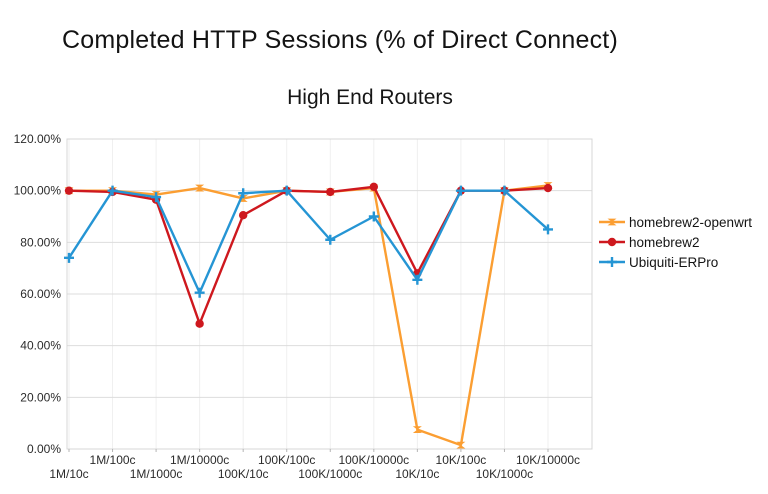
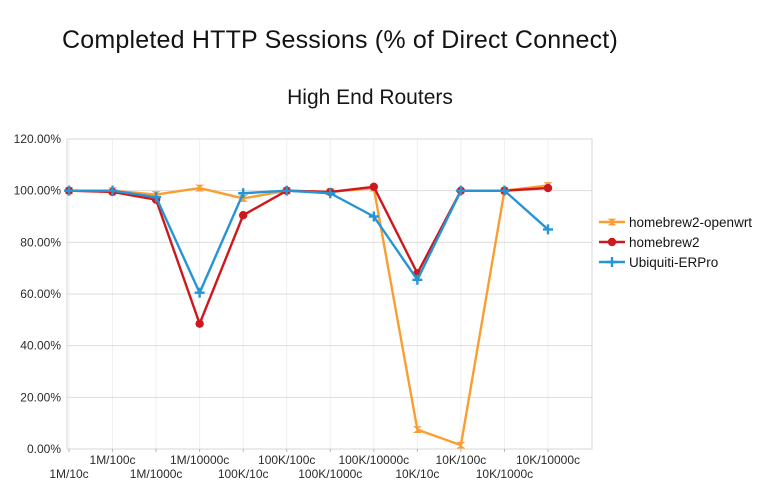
Ubiquiti-ERPro/1M/10c: 74% -> 100%
Ubiquiti-ERPro/100K/1000c: 81% -> 99%
